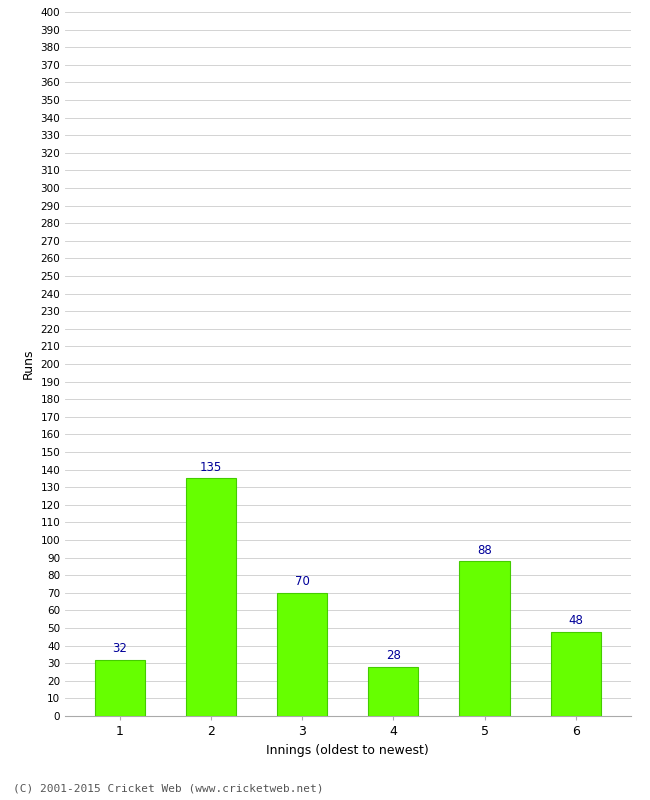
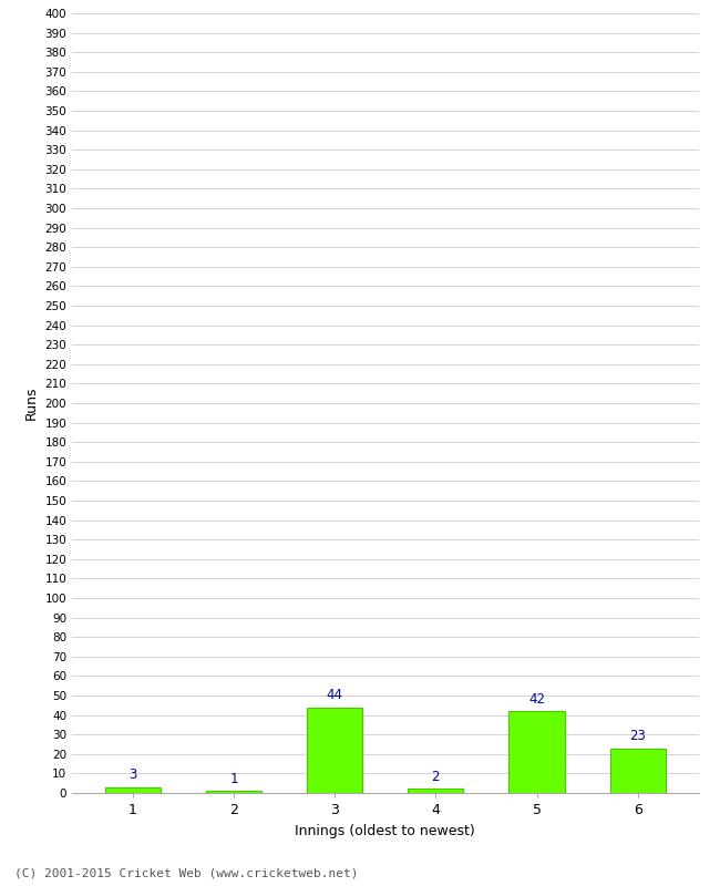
1: 32 -> 3
2: 135 -> 1
3: 70 -> 44
4: 28 -> 2
5: 88 -> 42
6: 48 -> 23
